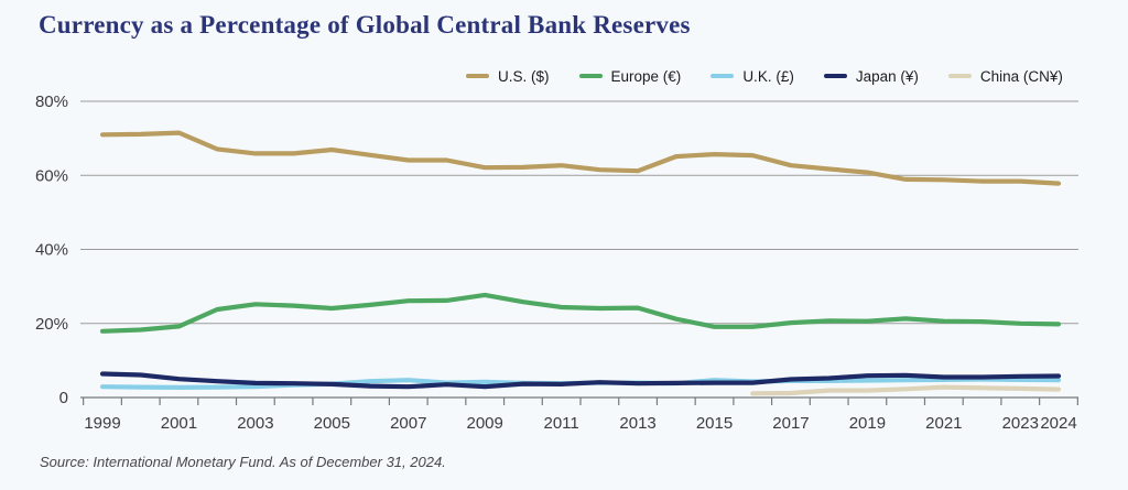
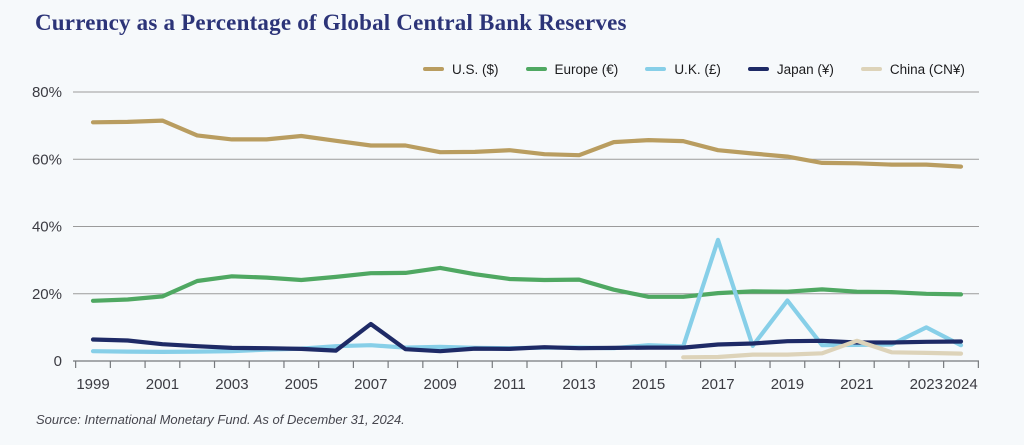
Japan (¥)/2007: 3% -> 11%
U.K. (£)/2017: 4% -> 36%
U.K. (£)/2019: 5% -> 18%
China (CN¥)/2021: 3% -> 6%
U.K. (£)/2023: 5% -> 10%
